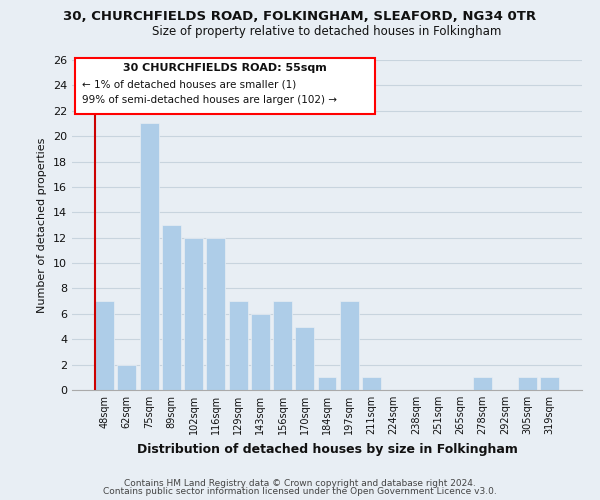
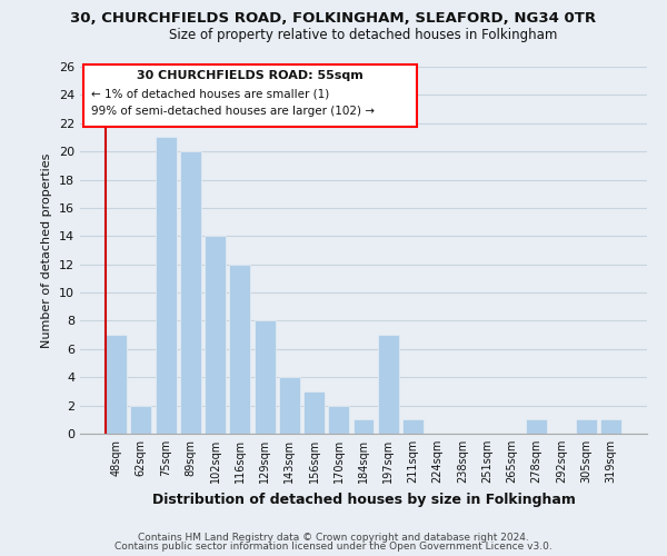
89sqm: 13 -> 20
102sqm: 12 -> 14
129sqm: 7 -> 8
143sqm: 6 -> 4
156sqm: 7 -> 3
170sqm: 5 -> 2
